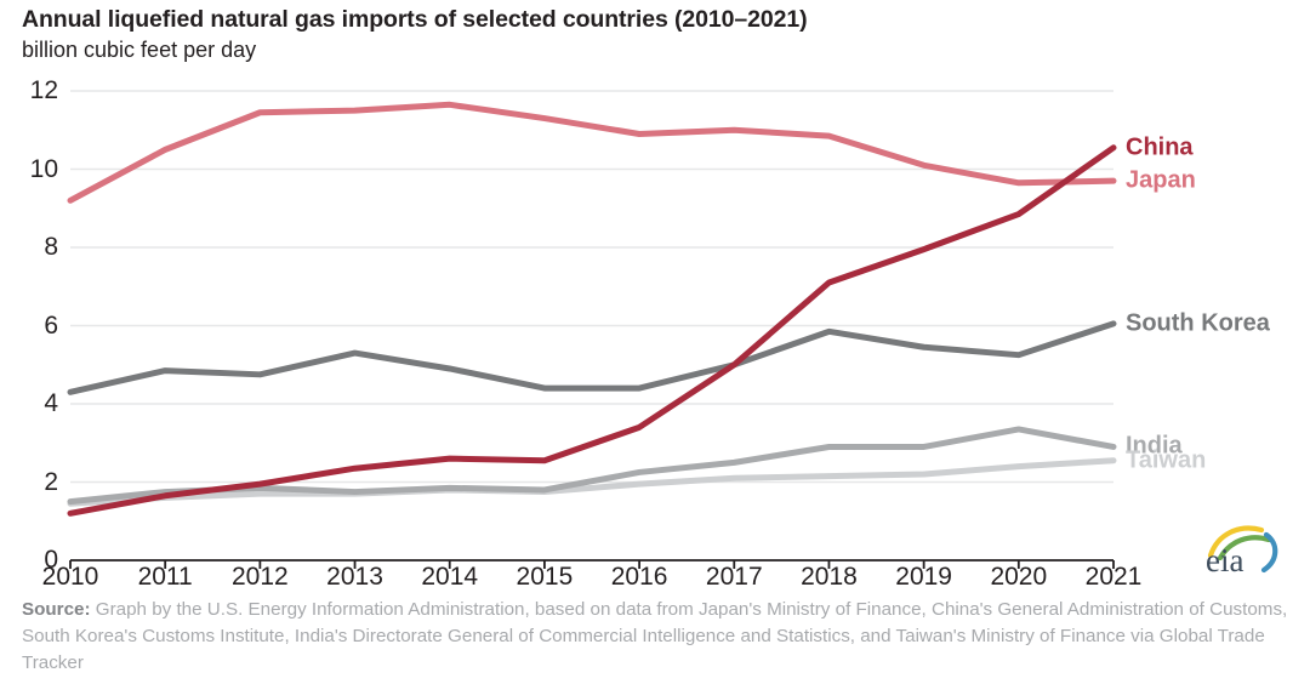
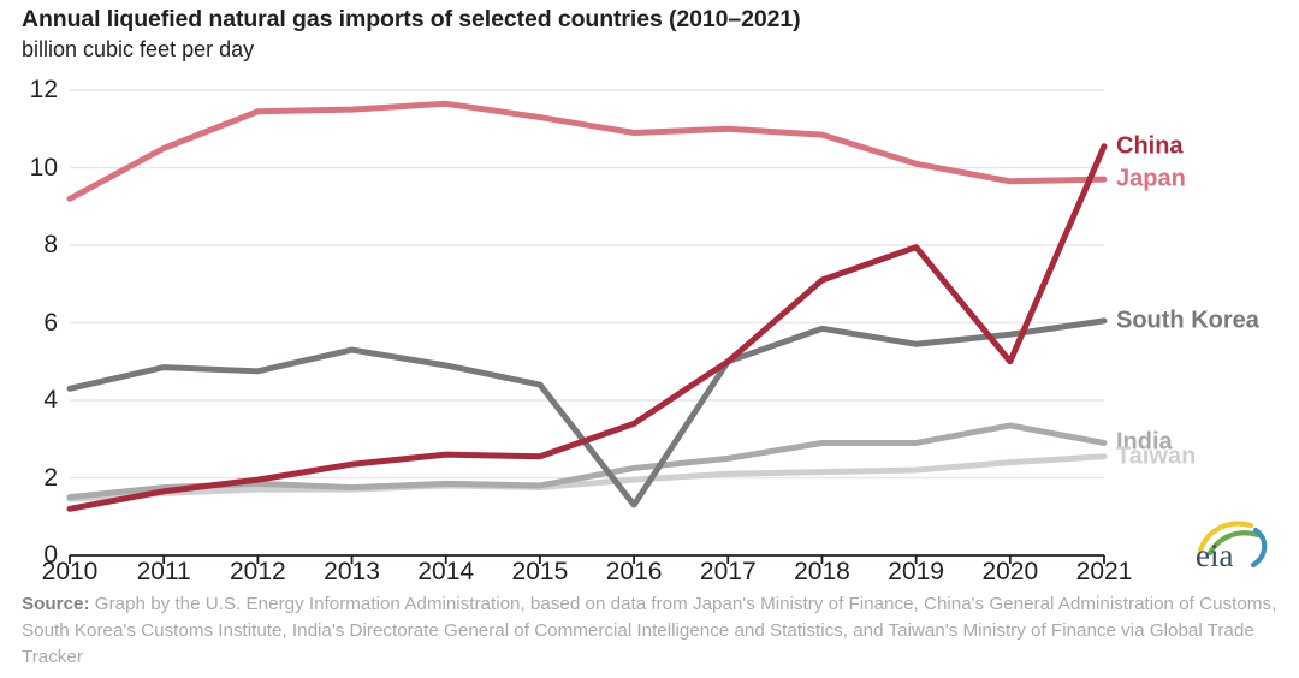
South Korea/2016: 4.4 -> 1.3
China/2020: 8.8 -> 5.0
South Korea/2020: 5.2 -> 5.7
